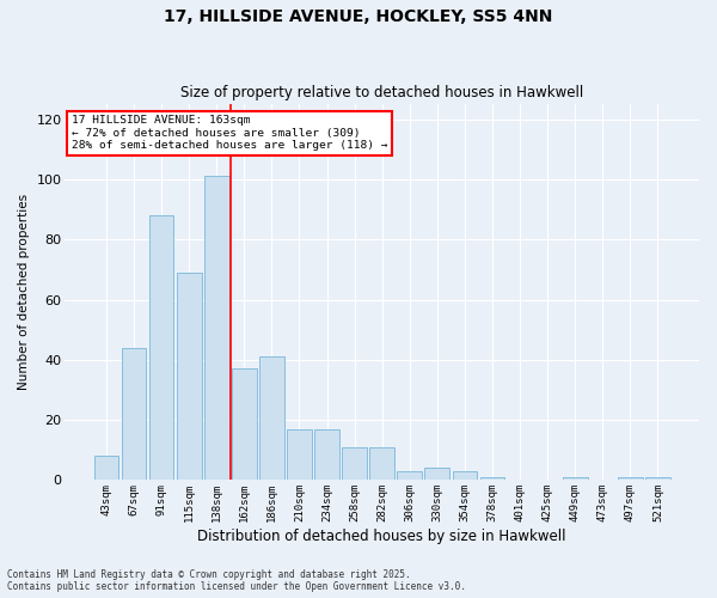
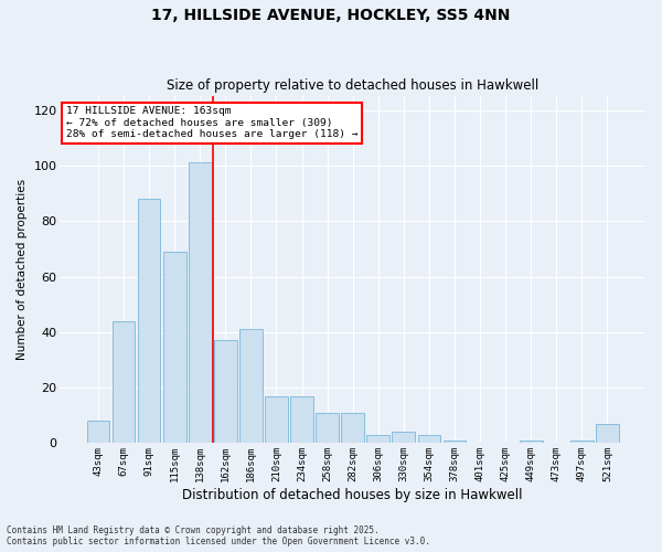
521sqm: 1 -> 7
